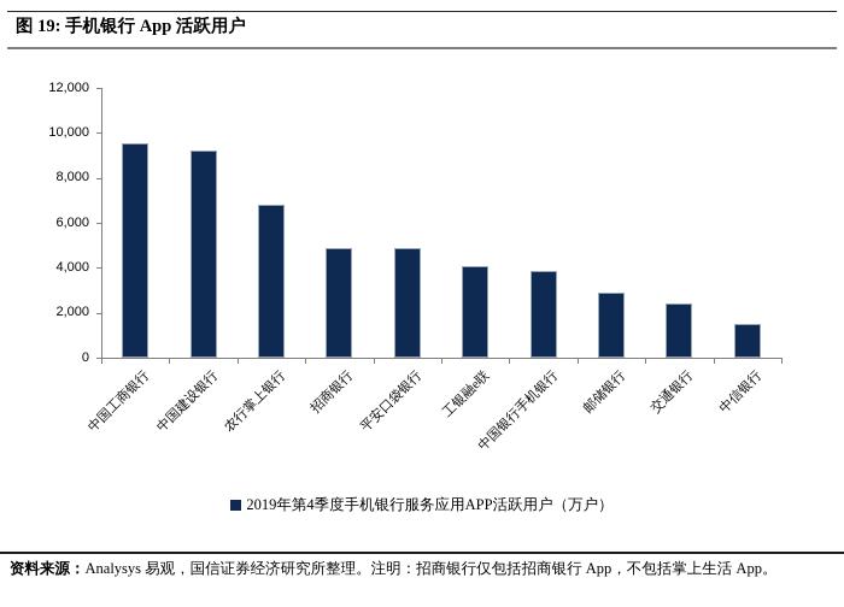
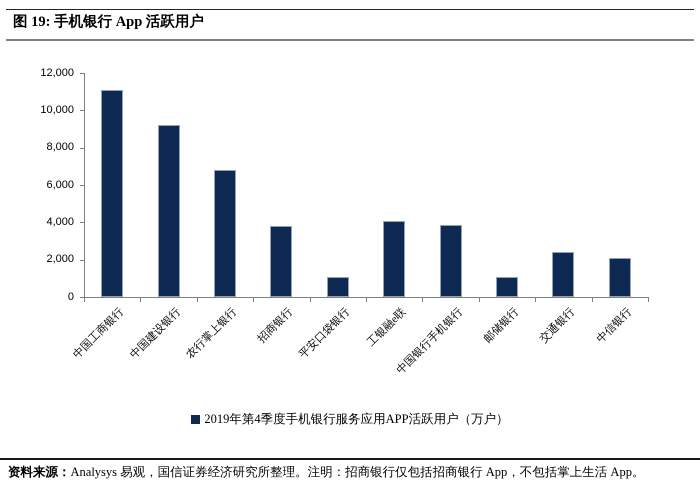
中国工商银行: 9600 -> 11100
招商银行: 4900 -> 3800
平安口袋银行: 4900 -> 1100
邮储银行: 2900 -> 1100
中信银行: 1500 -> 2100
